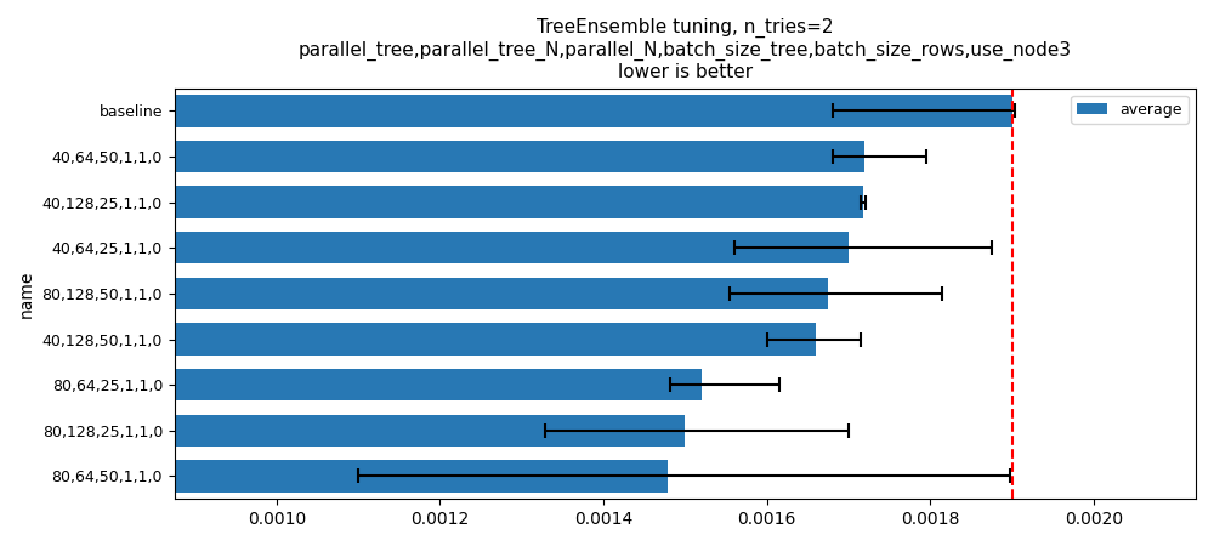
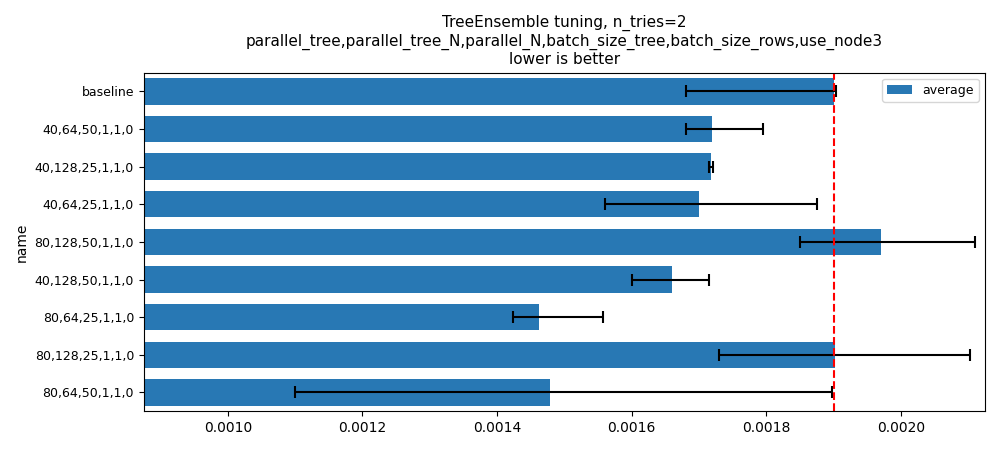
80,128,50,1,1,0: 0.001675 -> 0.001970
80,64,25,1,1,0: 0.001520 -> 0.001462
80,128,25,1,1,0: 0.001500 -> 0.001902
